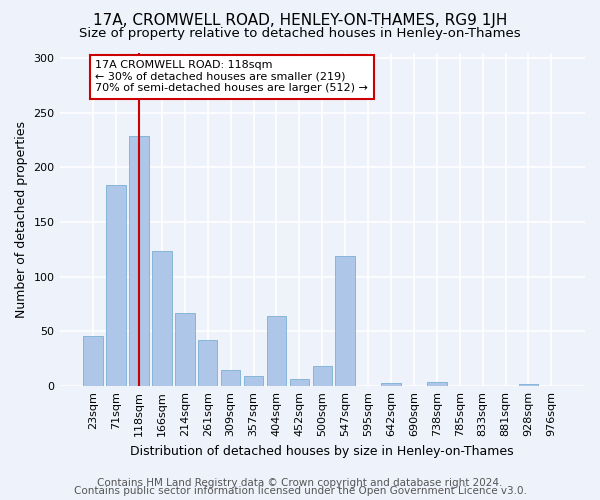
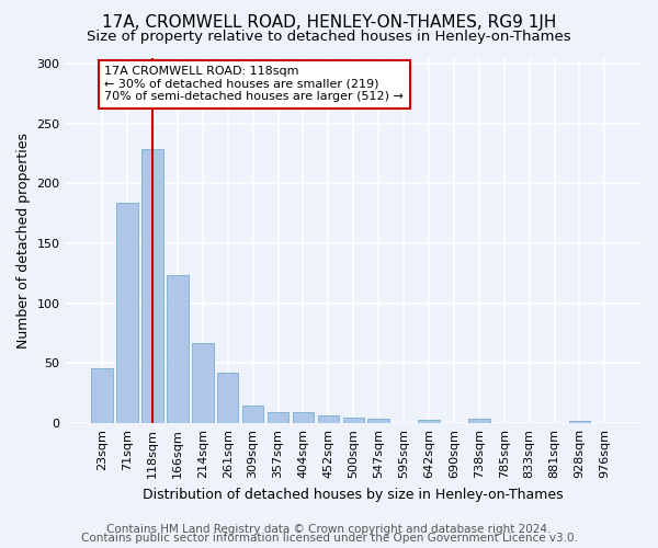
404sqm: 64 -> 9
500sqm: 18 -> 5
547sqm: 119 -> 4
